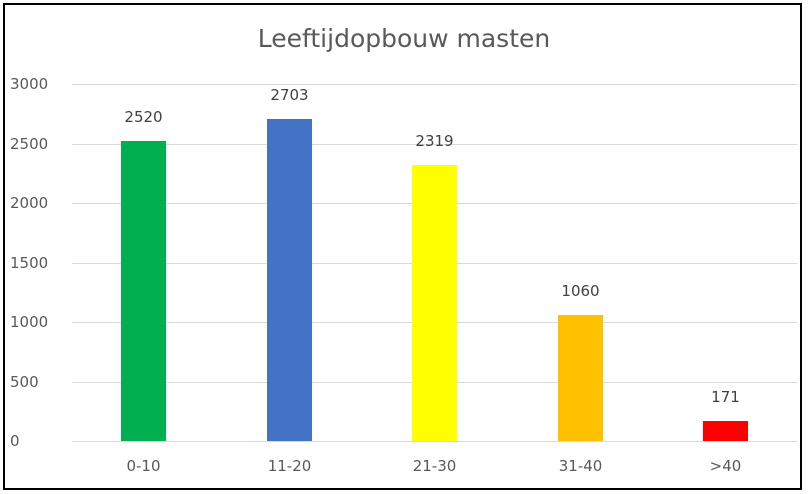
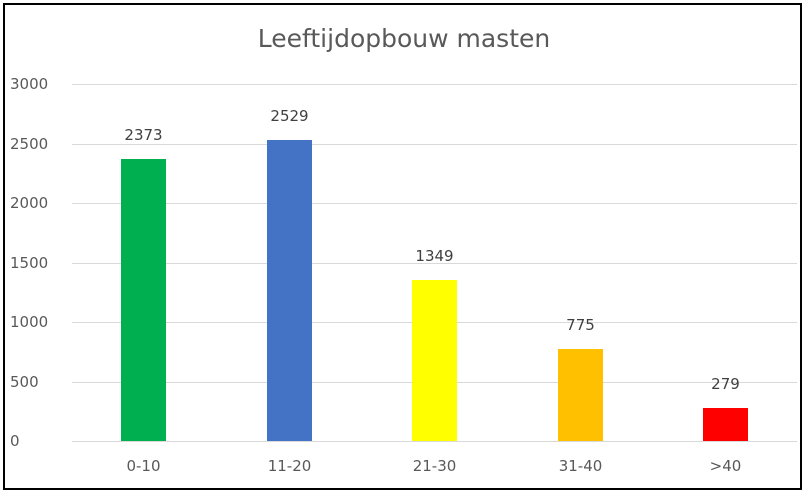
0-10: 2520 -> 2373
11-20: 2703 -> 2529
21-30: 2319 -> 1349
31-40: 1060 -> 775
>40: 171 -> 279
